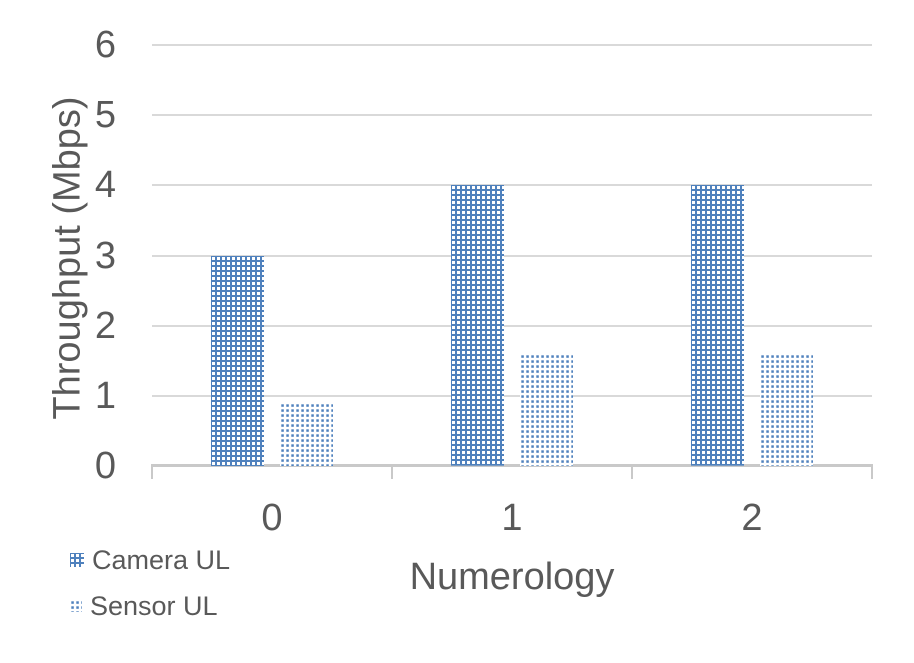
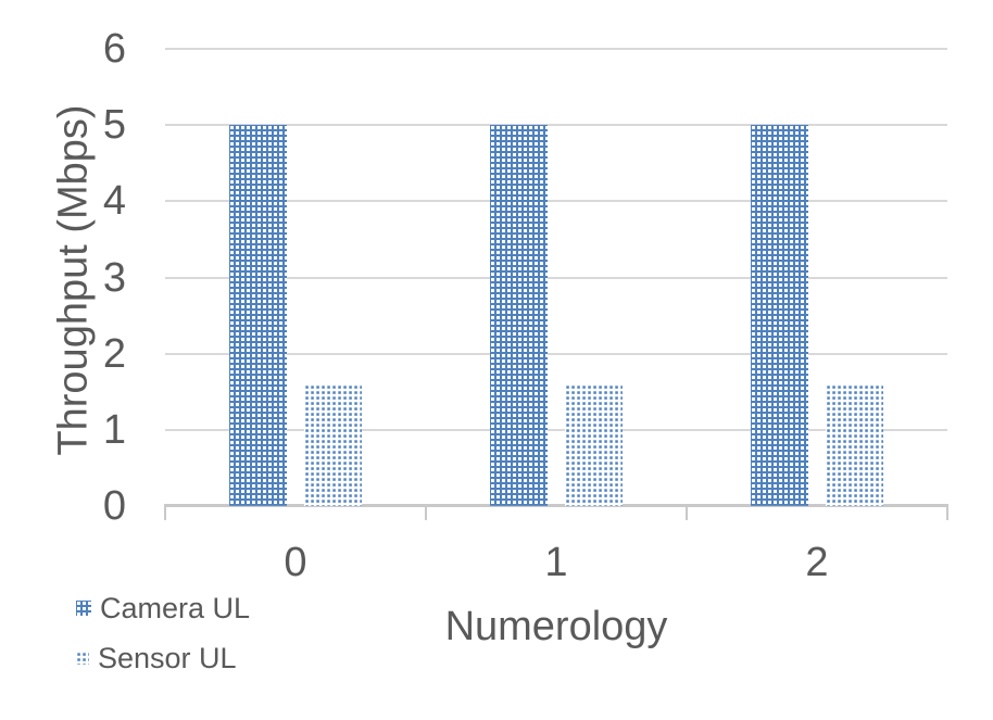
Camera UL/0: 3 -> 5
Sensor UL/0: 0.9 -> 1.6
Camera UL/1: 4 -> 5
Camera UL/2: 4 -> 5
